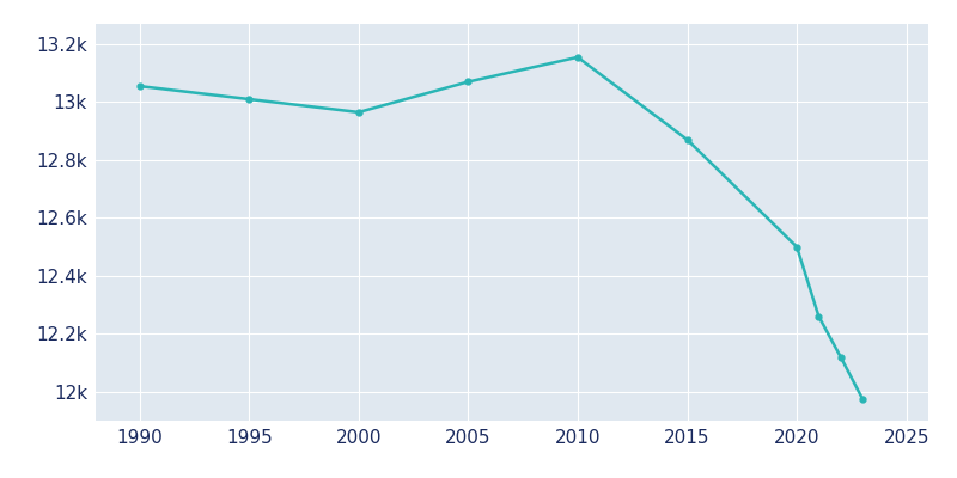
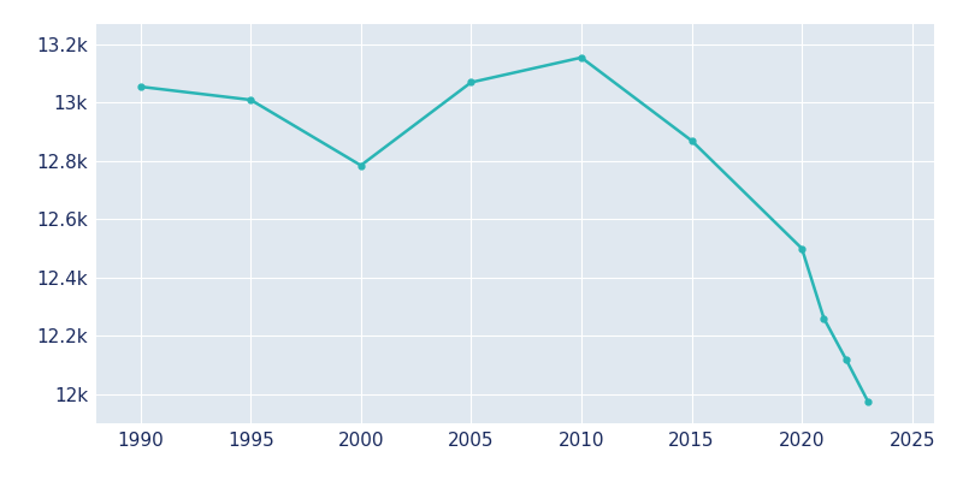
2000: 12.965k -> 12.785k
